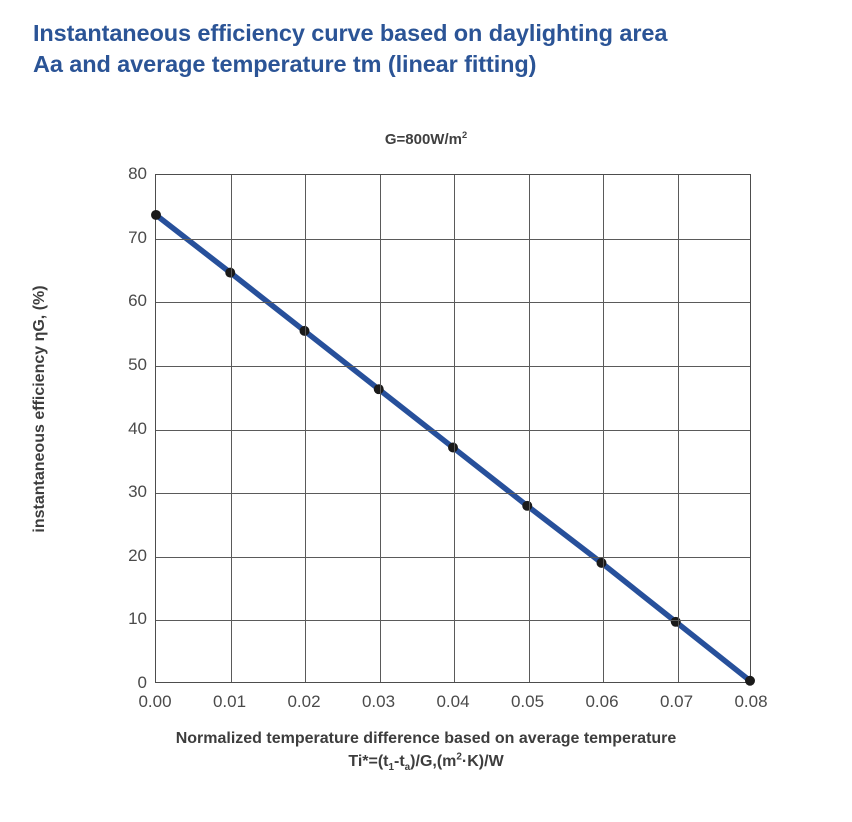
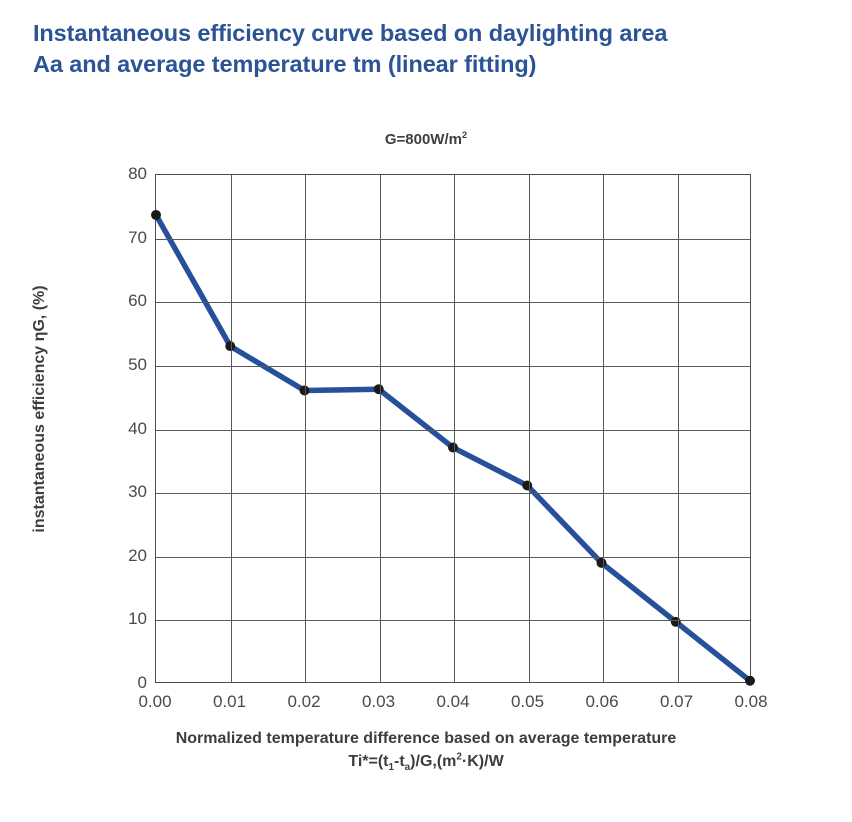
0.01: 65 -> 53
0.02: 55 -> 46
0.05: 28 -> 31
